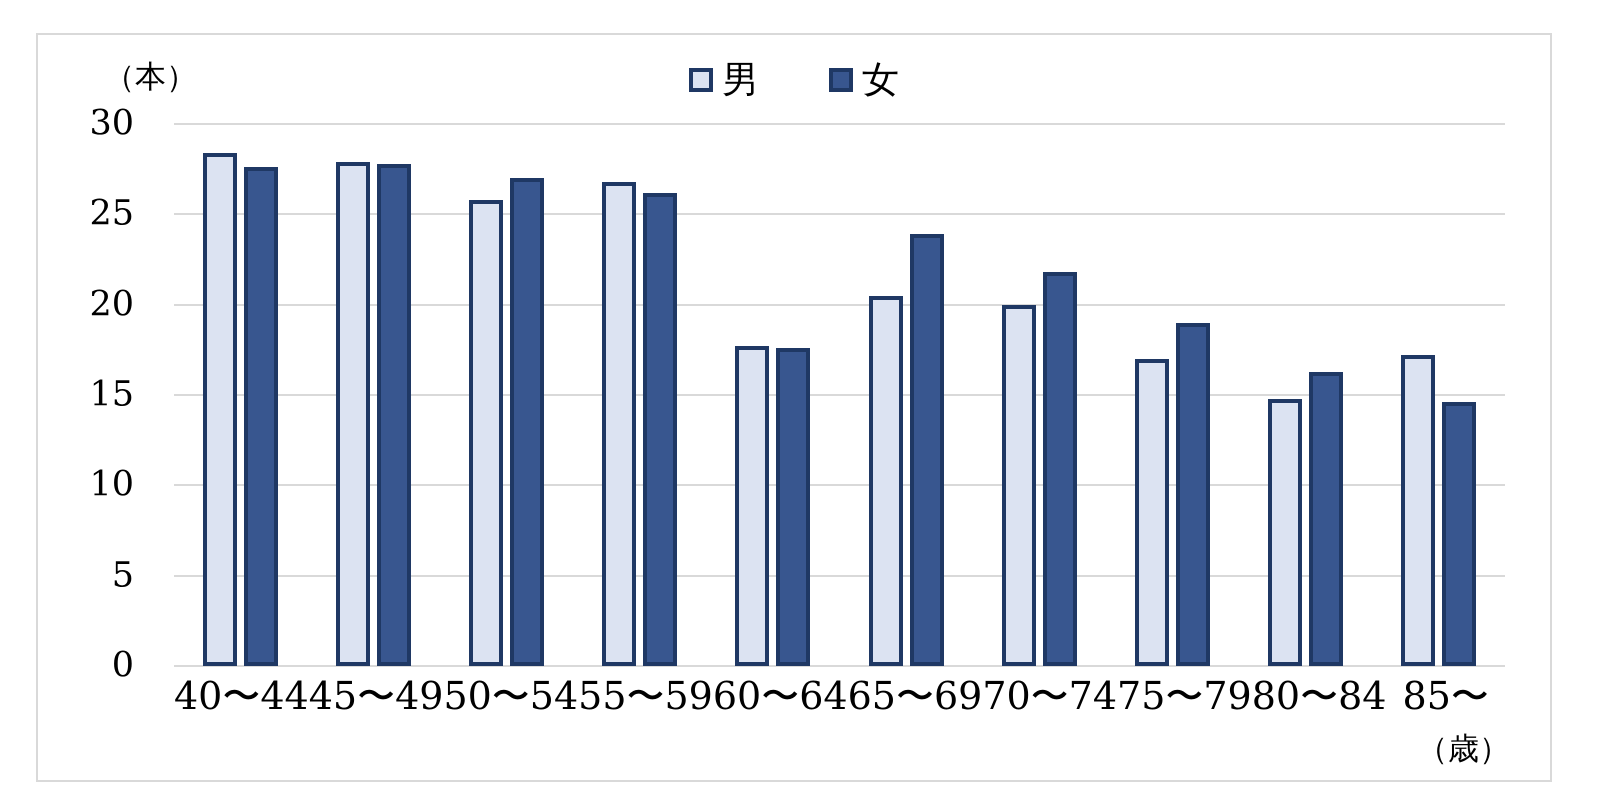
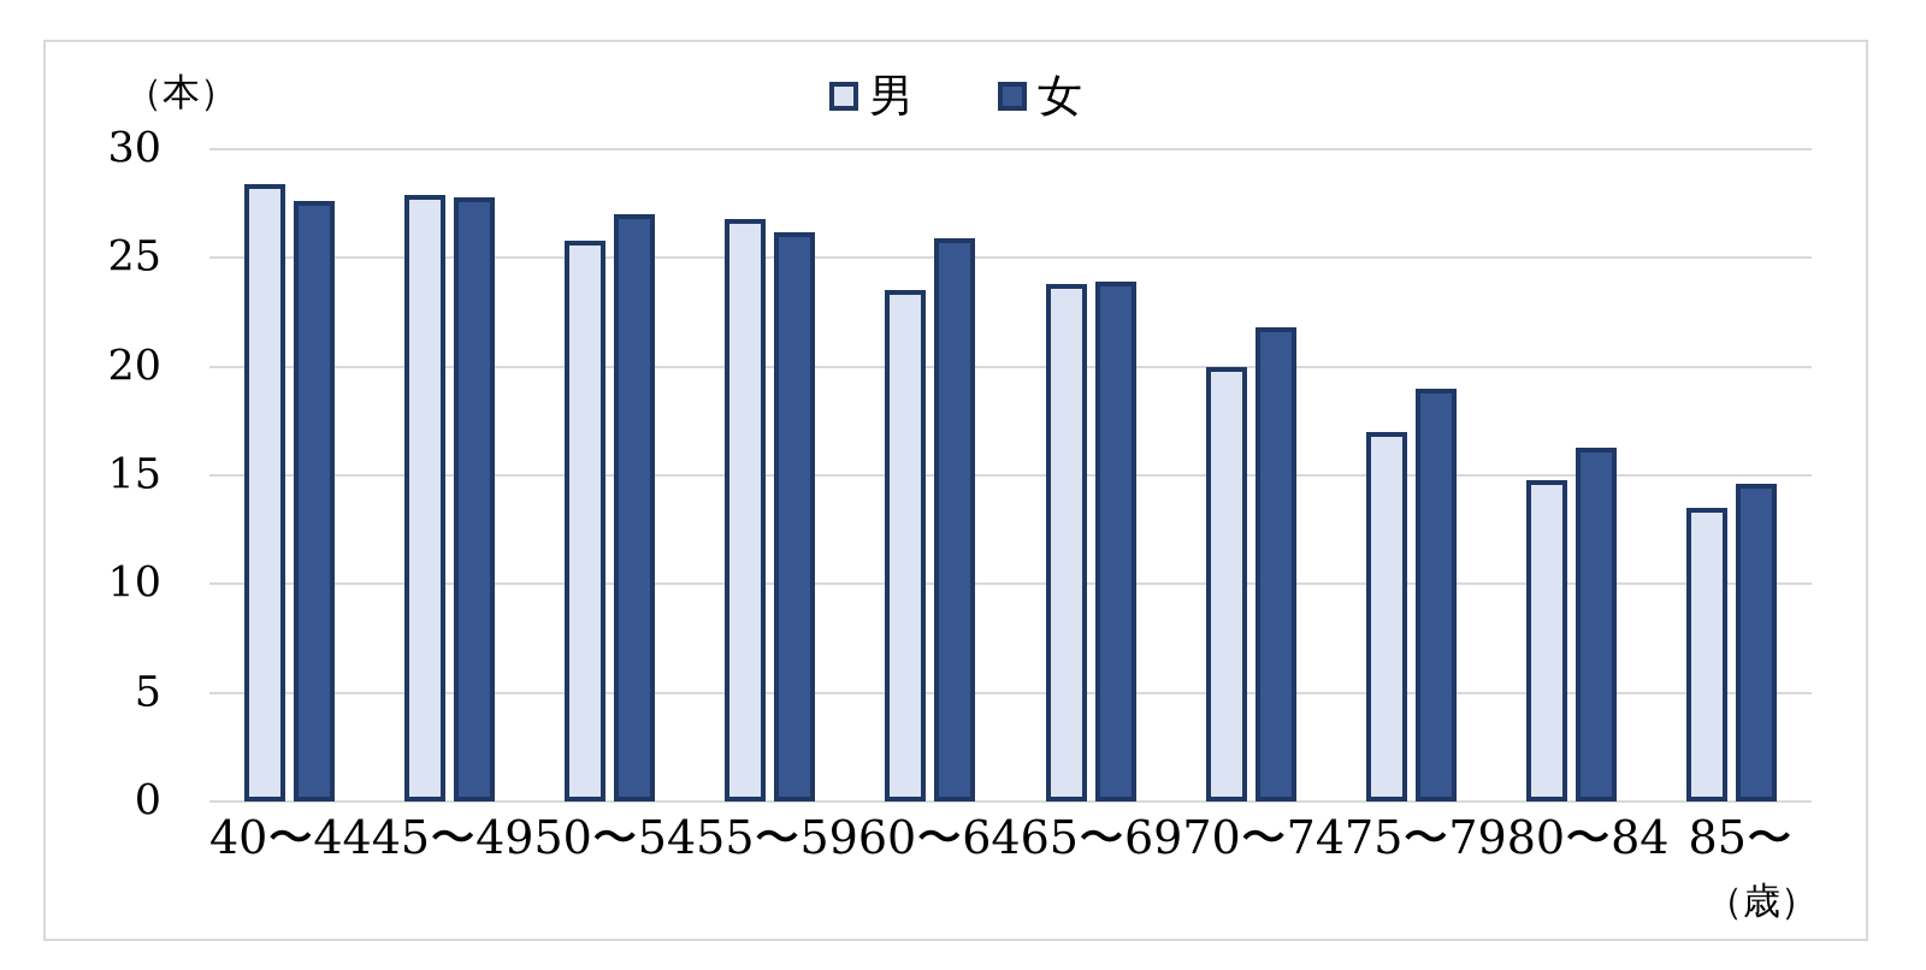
男/60〜64: 17.7 -> 23.5
女/60〜64: 17.6 -> 25.9
男/65〜69: 20.5 -> 23.8
男/85〜: 17.2 -> 13.5
